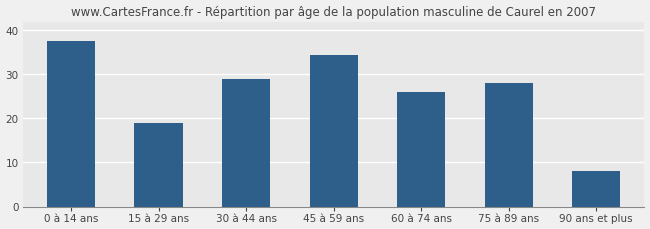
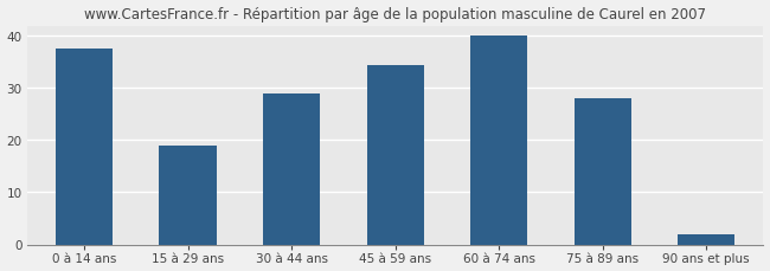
60 à 74 ans: 26.0 -> 40.0
90 ans et plus: 8.0 -> 2.0
